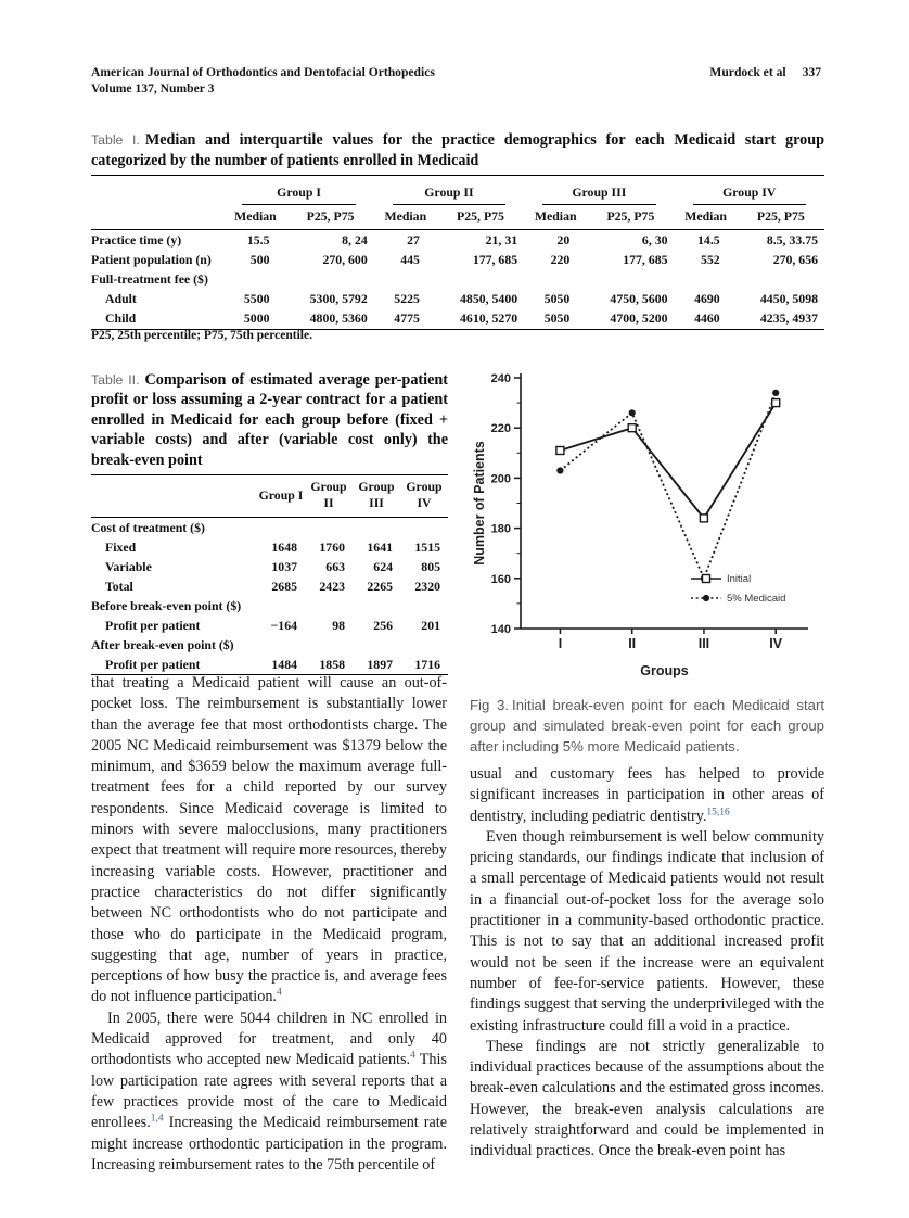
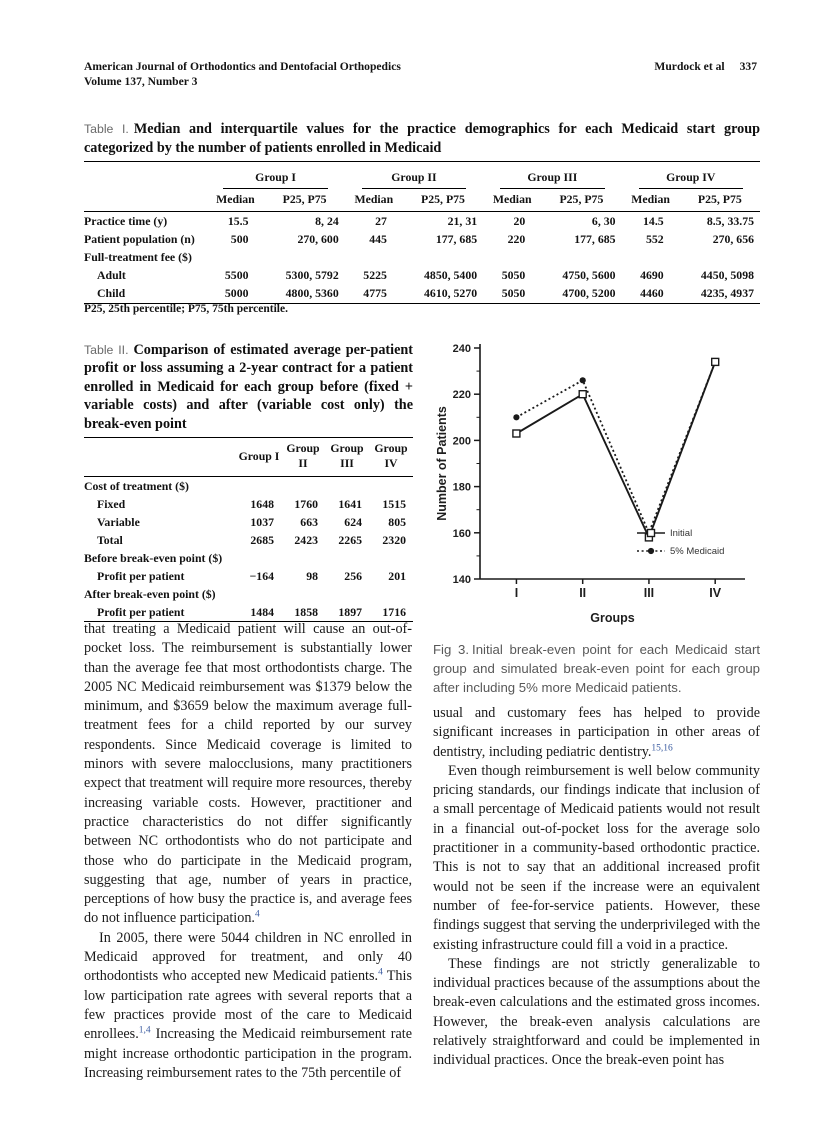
Initial/I: 211 -> 203
5% Medicaid/I: 203 -> 210
Initial/III: 184 -> 158
Initial/IV: 230 -> 234
